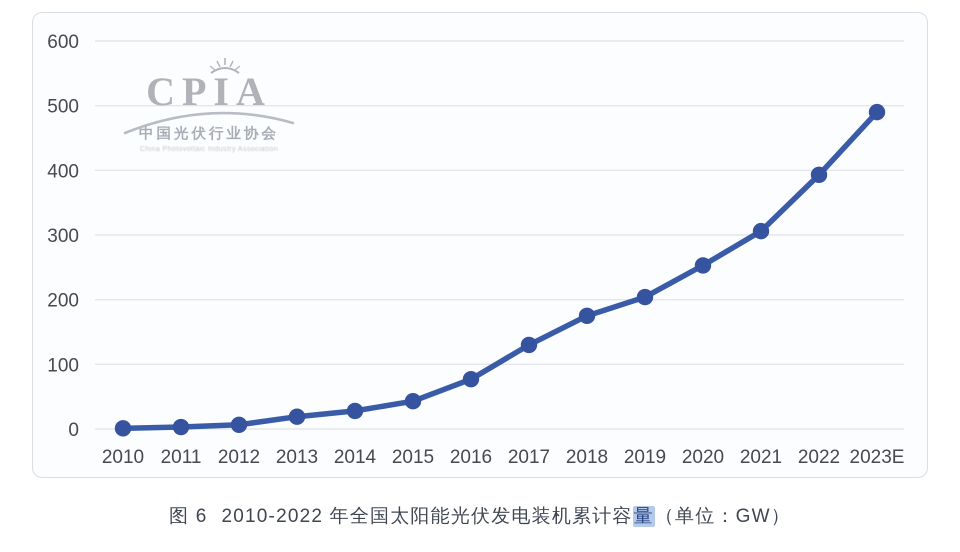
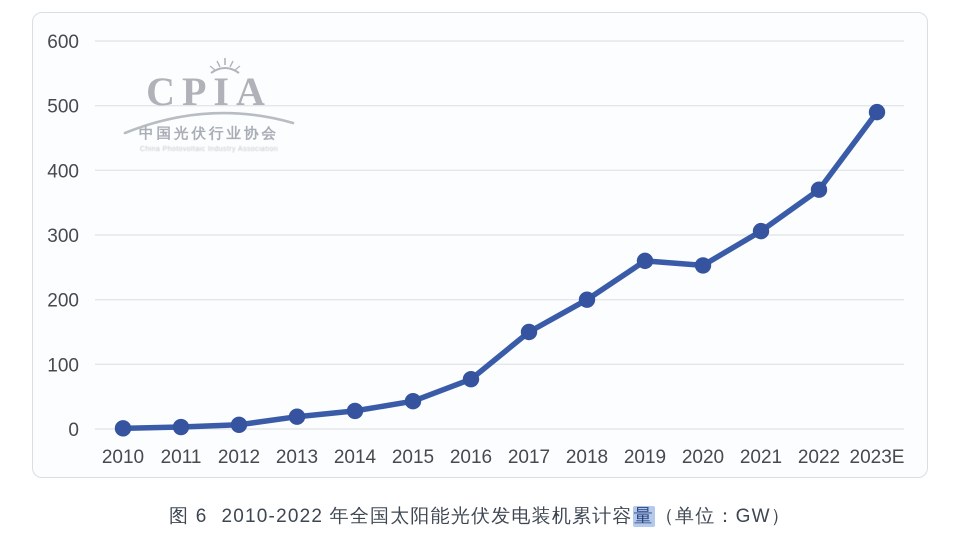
2017: 130 -> 150
2018: 180 -> 200
2019: 200 -> 260
2022: 390 -> 370
